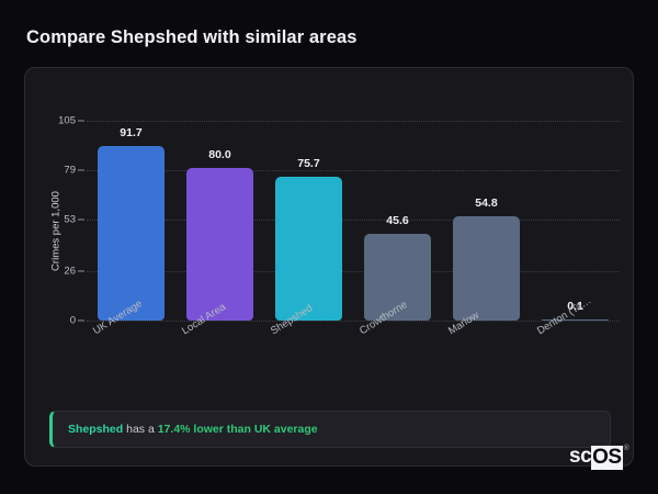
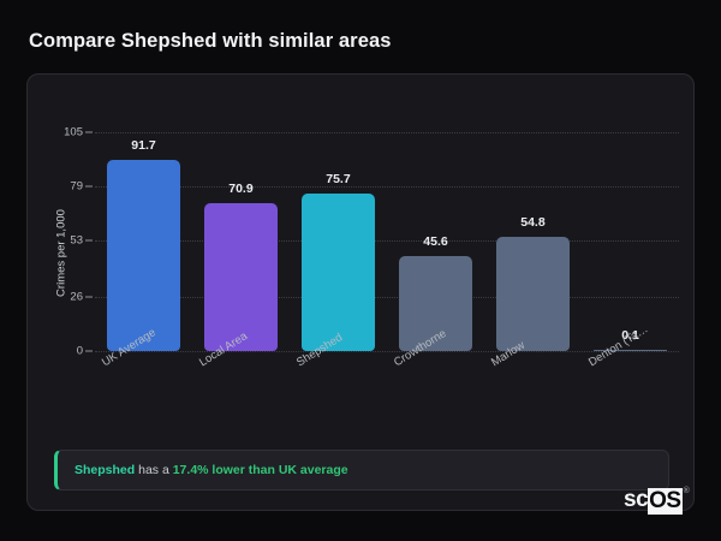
Local Area: 80.0 -> 70.9
